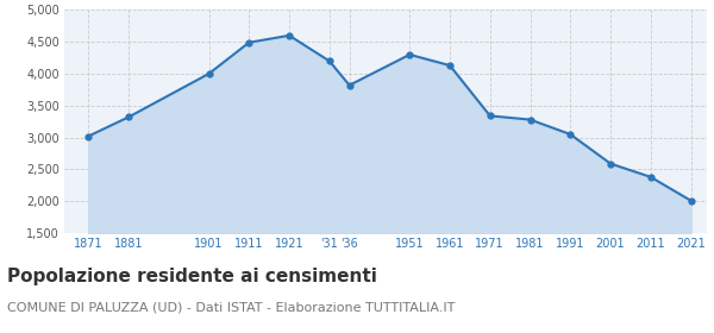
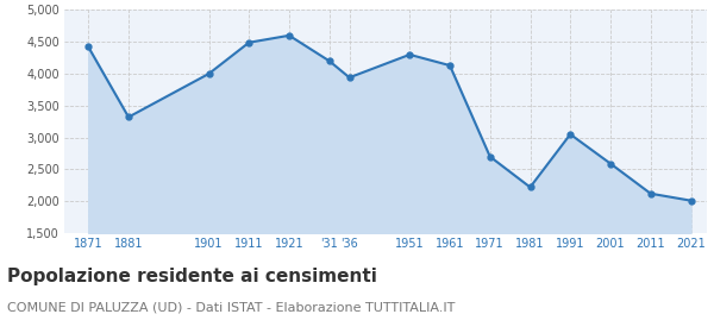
1871: 3,020 -> 4,420
'36: 3,820 -> 3,940
1971: 3,340 -> 2,700
1981: 3,280 -> 2,220
2011: 2,380 -> 2,120
